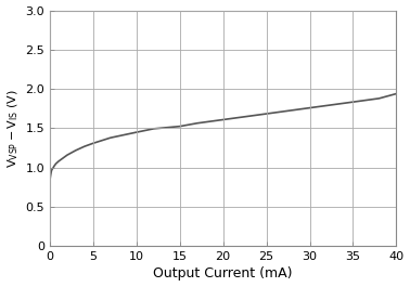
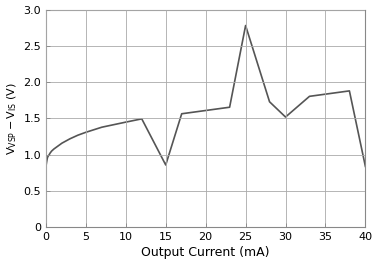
15: 1.52 -> 0.86
25: 1.69 -> 2.78
30: 1.76 -> 1.52
40: 1.94 -> 0.84
